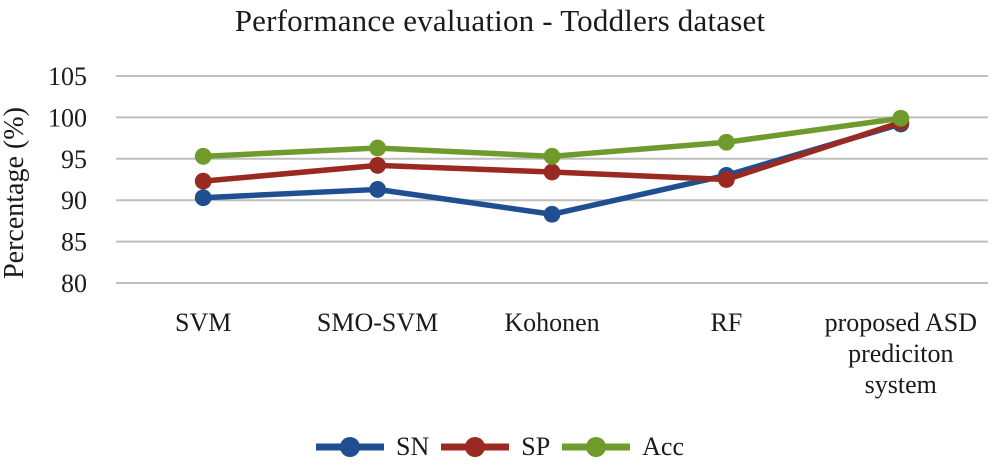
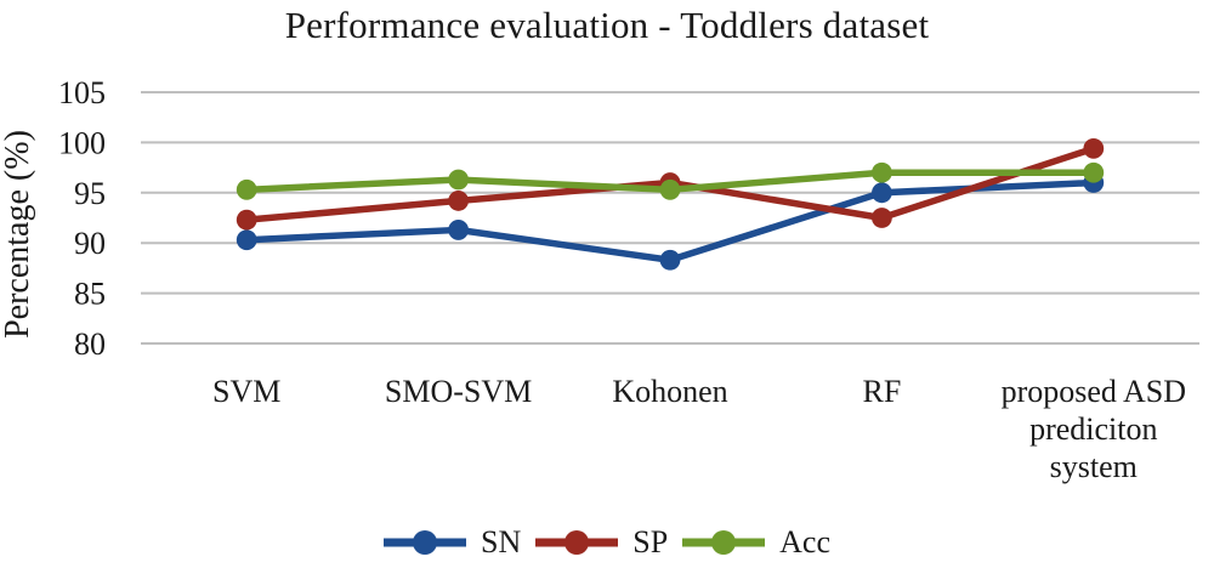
SP/Kohonen: 93 -> 96
SN/RF: 93 -> 95
SN/proposed ASD prediciton system: 99 -> 96
Acc/proposed ASD prediciton system: 100 -> 97
